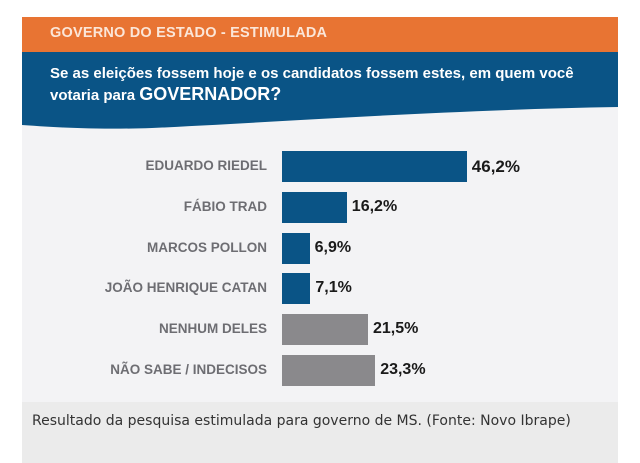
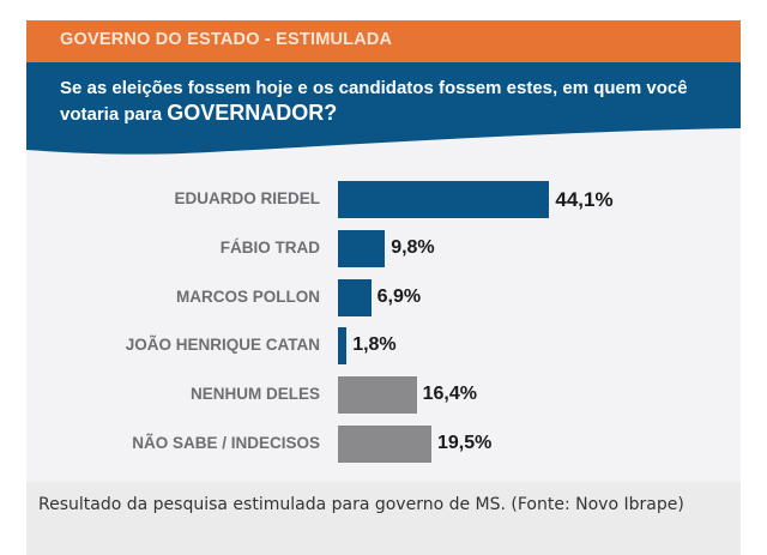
EDUARDO RIEDEL: 46,2% -> 44,1%
FÁBIO TRAD: 16,2% -> 9,8%
JOÃO HENRIQUE CATAN: 7,1% -> 1,8%
NENHUM DELES: 21,5% -> 16,4%
NÃO SABE / INDECISOS: 23,3% -> 19,5%
